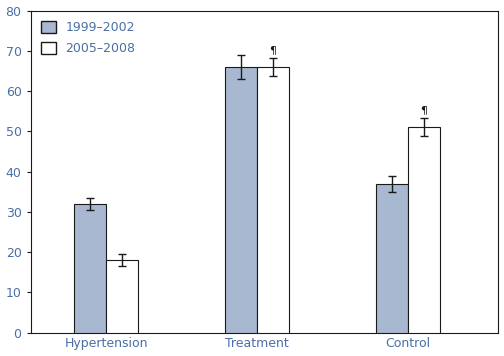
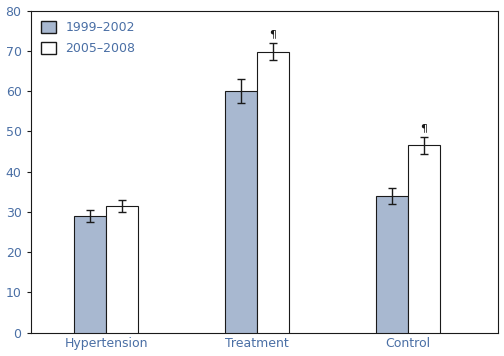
1999–2002/Hypertension: 32 -> 29
2005–2008/Hypertension: 18.0 -> 31.5
1999–2002/Treatment: 66 -> 60
2005–2008/Treatment: 66.0 -> 69.8
1999–2002/Control: 37 -> 34
2005–2008/Control: 51.0 -> 46.5
